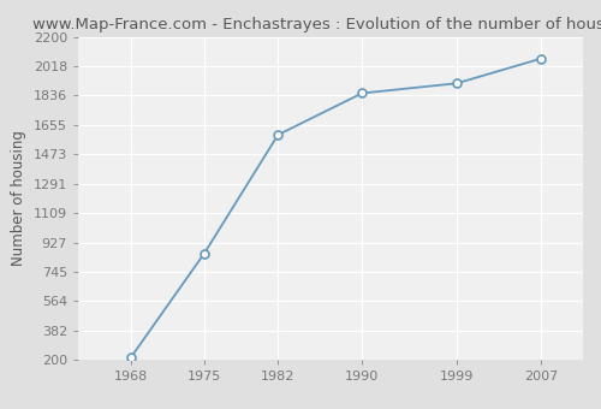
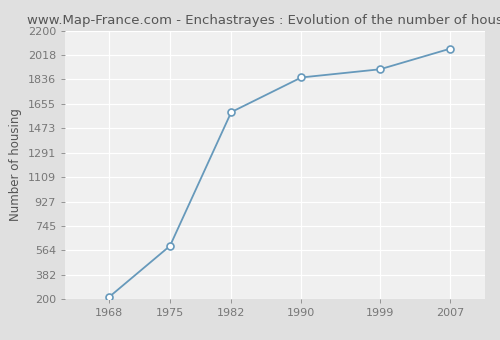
1975: 860 -> 600
